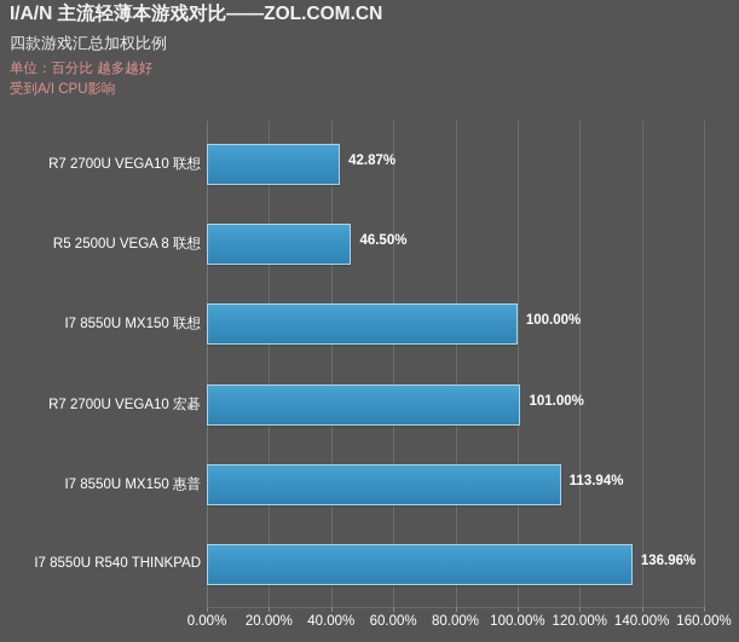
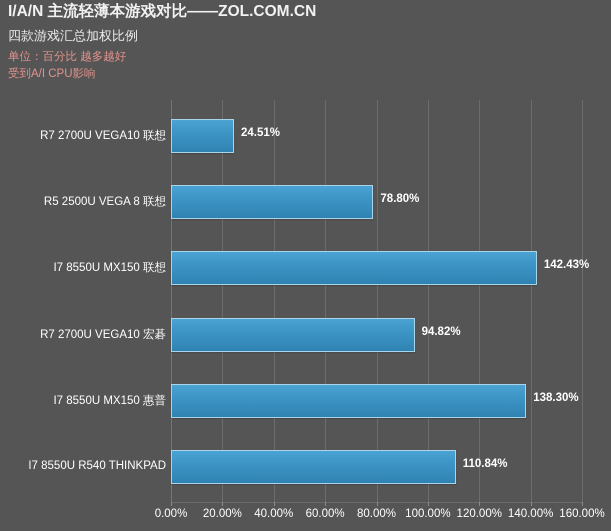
R7 2700U VEGA10 联想: 42.87% -> 24.51%
R5 2500U VEGA 8 联想: 46.50% -> 78.80%
I7 8550U MX150 联想: 100.00% -> 142.43%
R7 2700U VEGA10 宏碁: 101.00% -> 94.82%
I7 8550U MX150 惠普: 113.94% -> 138.30%
I7 8550U R540 THINKPAD: 136.96% -> 110.84%
